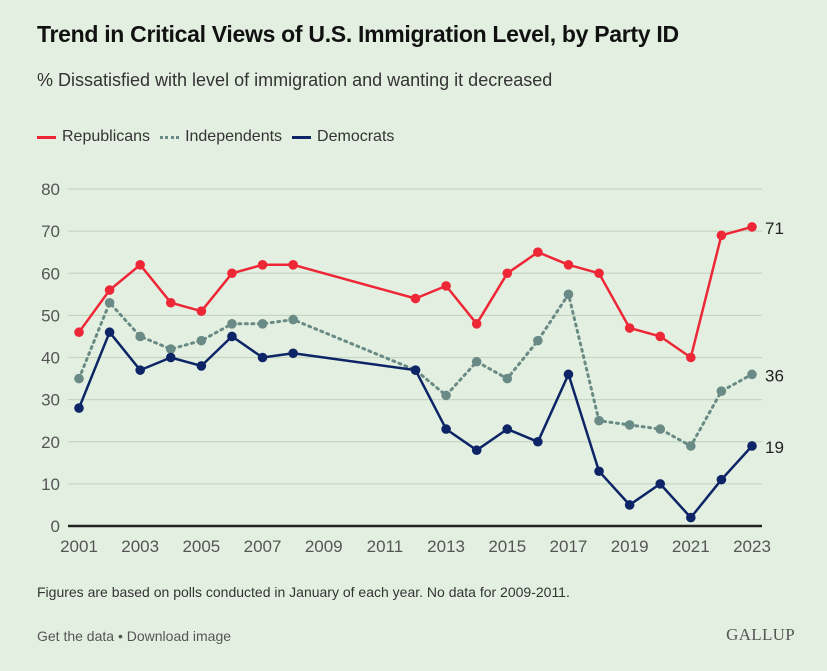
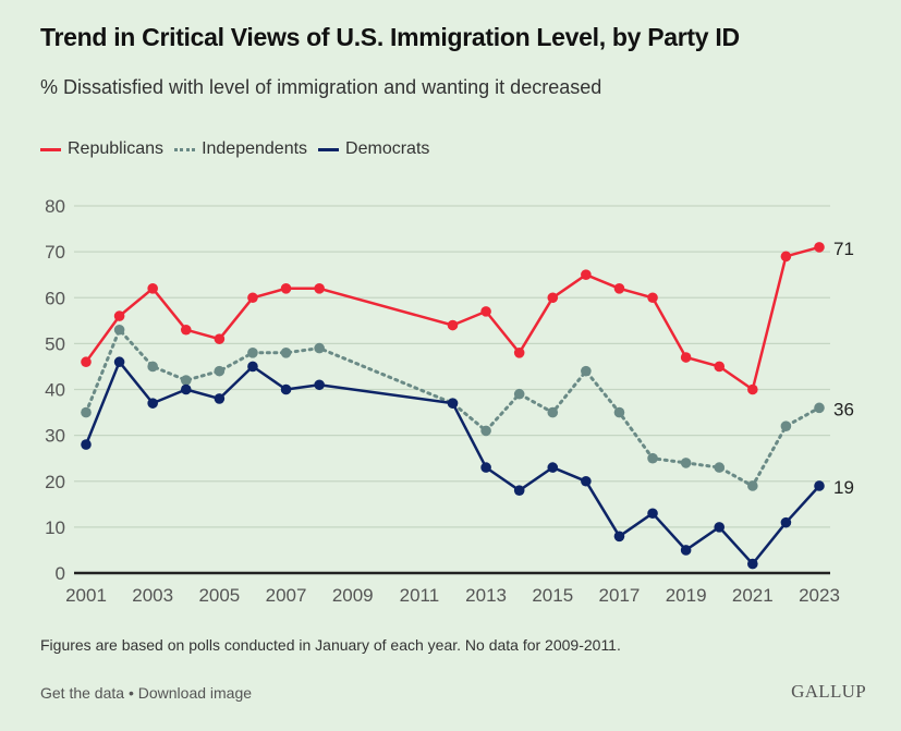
Independents/2017: 55 -> 35
Democrats/2017: 36 -> 8
